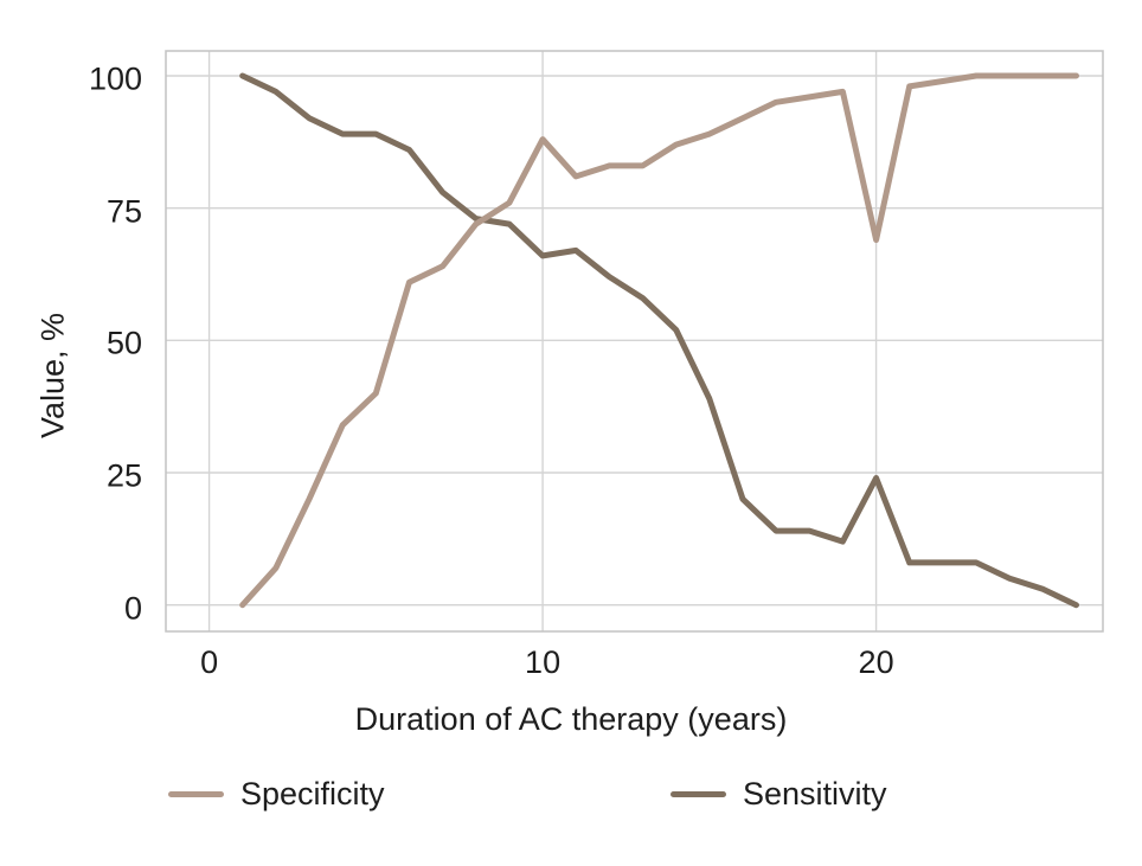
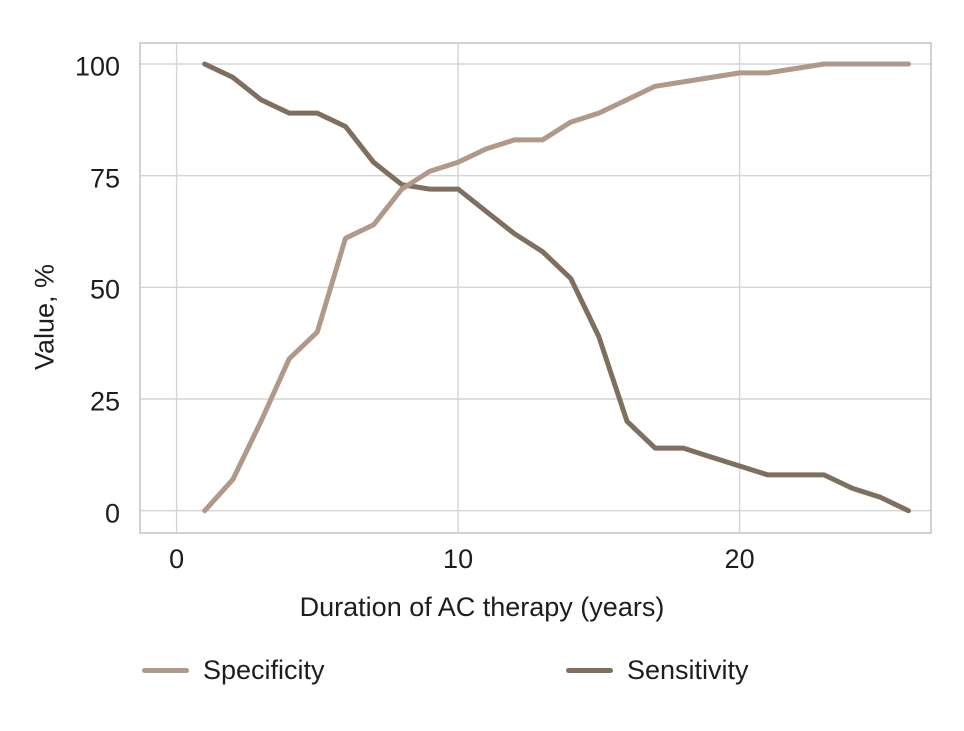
Specificity/10: 88 -> 78
Sensitivity/10: 66 -> 72
Specificity/20: 69 -> 98
Sensitivity/20: 24 -> 10
